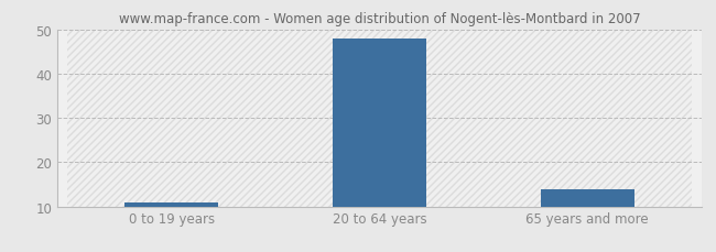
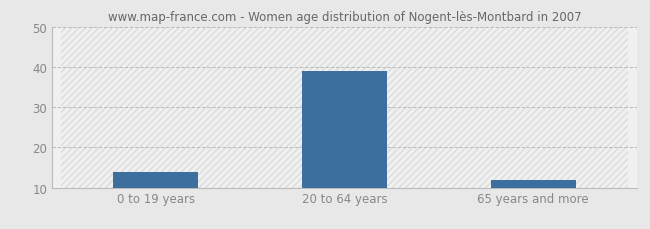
0 to 19 years: 11 -> 14
20 to 64 years: 48 -> 39
65 years and more: 14 -> 12
